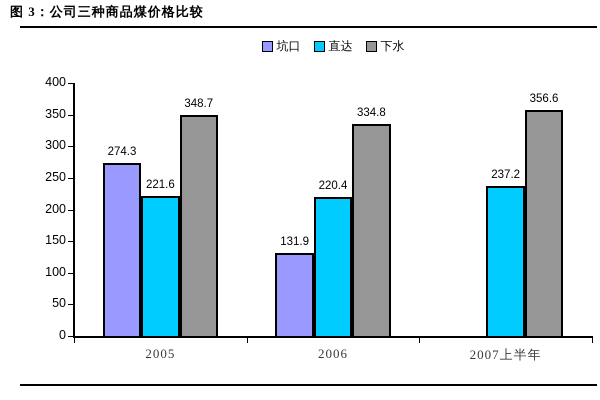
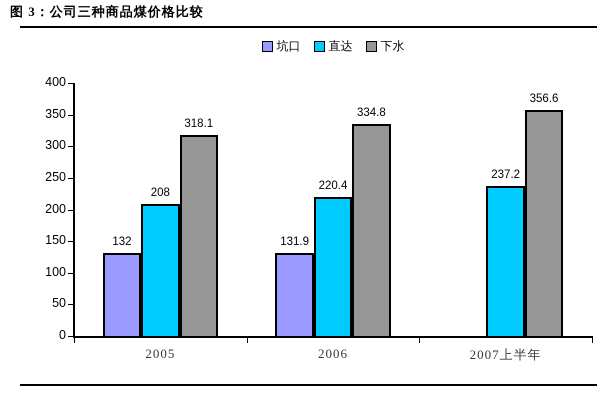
坑口/2005: 274.3 -> 132
直达/2005: 221.6 -> 208
下水/2005: 348.7 -> 318.1
